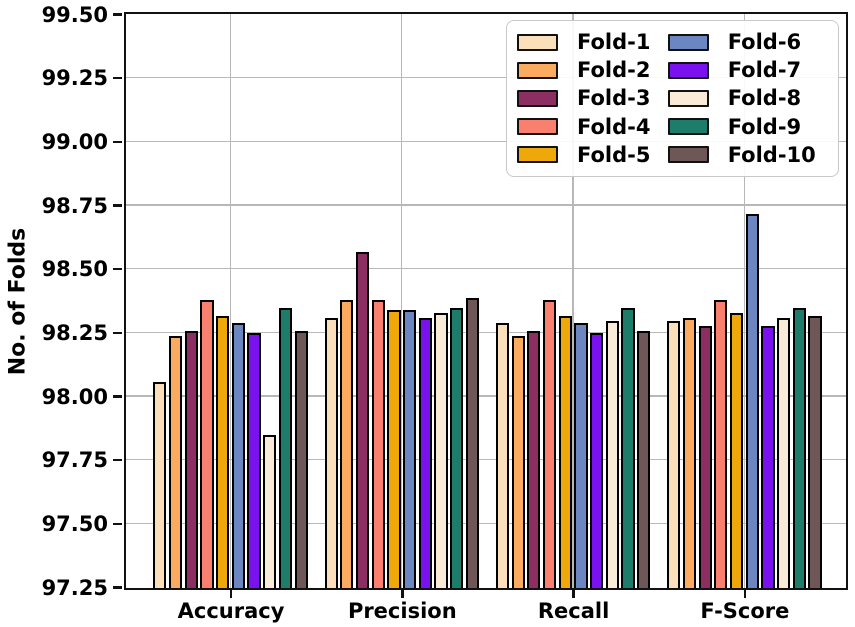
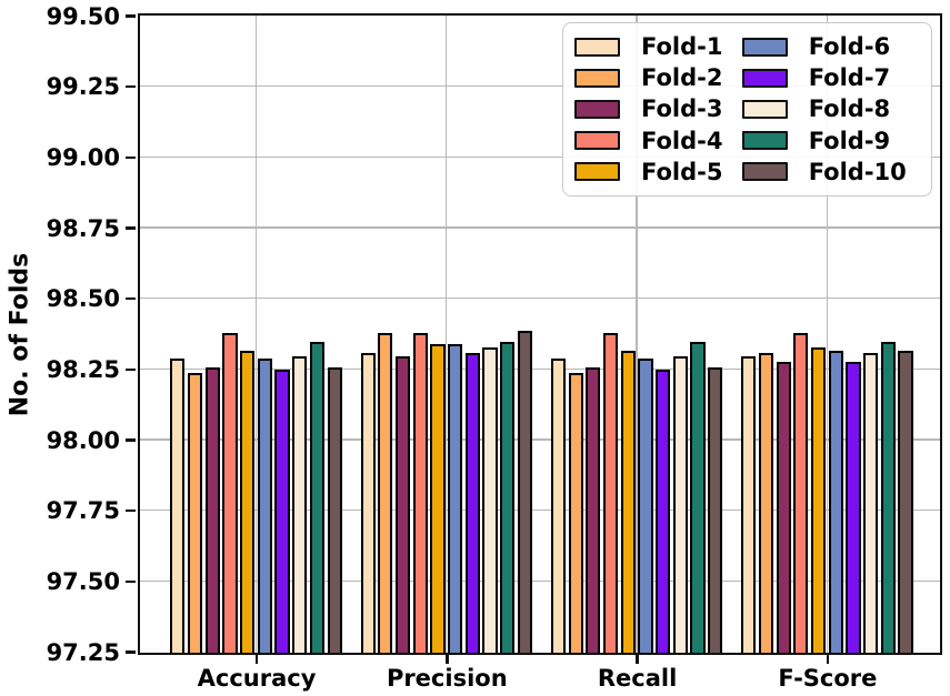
Fold-1/Accuracy: 98.06 -> 98.29
Fold-8/Accuracy: 97.85 -> 98.30
Fold-3/Precision: 98.57 -> 98.30
Fold-6/F-Score: 98.72 -> 98.32
